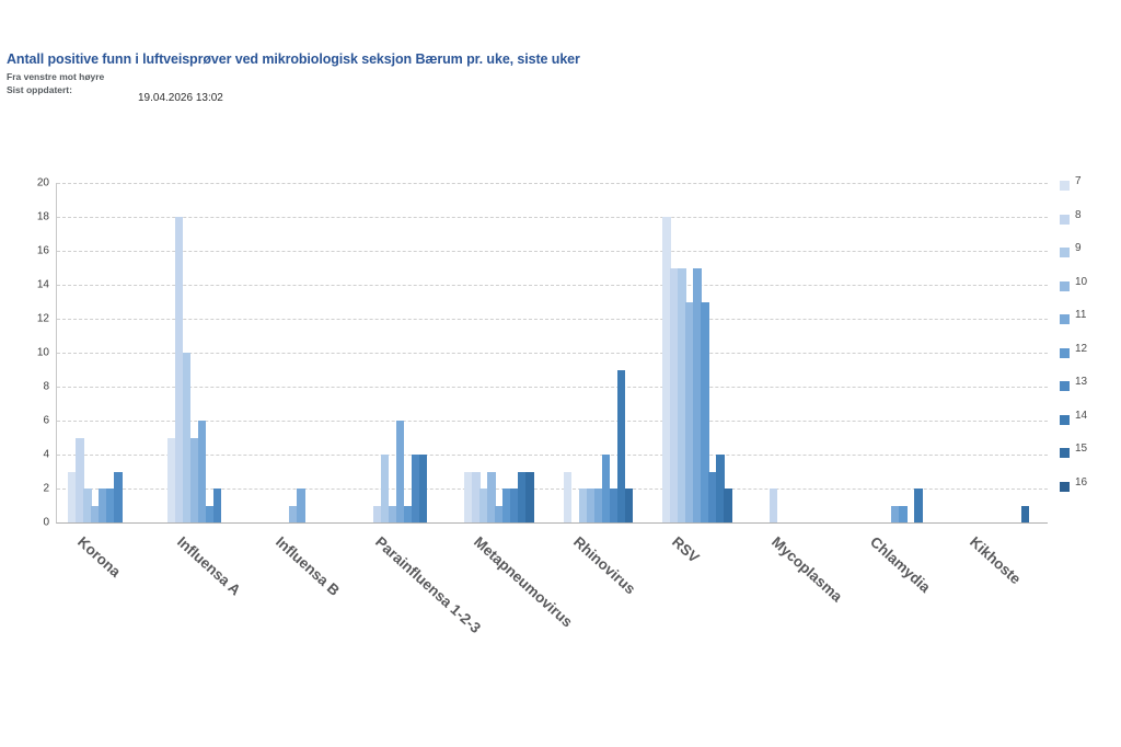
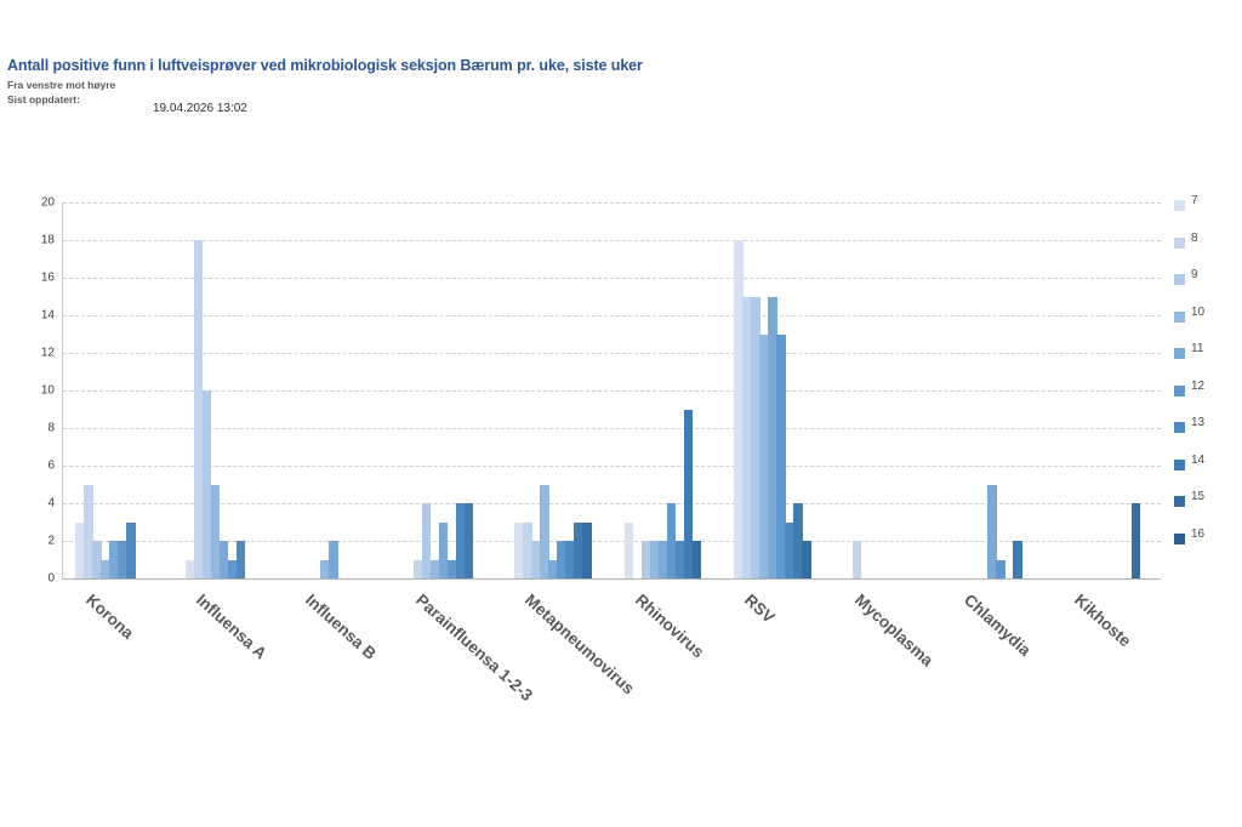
7/Influensa A: 5 -> 1
11/Influensa A: 6 -> 2
11/Parainfluensa 1-2-3: 6 -> 3
10/Metapneumovirus: 3 -> 5
11/Chlamydia: 1 -> 5
15/Kikhoste: 1 -> 4
